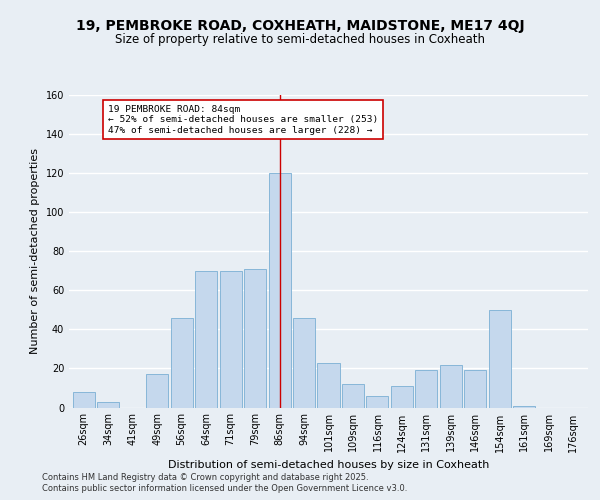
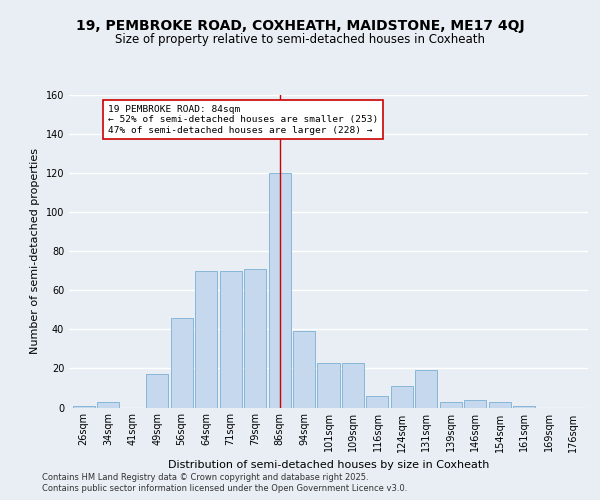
26sqm: 8 -> 1
94sqm: 46 -> 39
109sqm: 12 -> 23
139sqm: 22 -> 3
146sqm: 19 -> 4
154sqm: 50 -> 3
